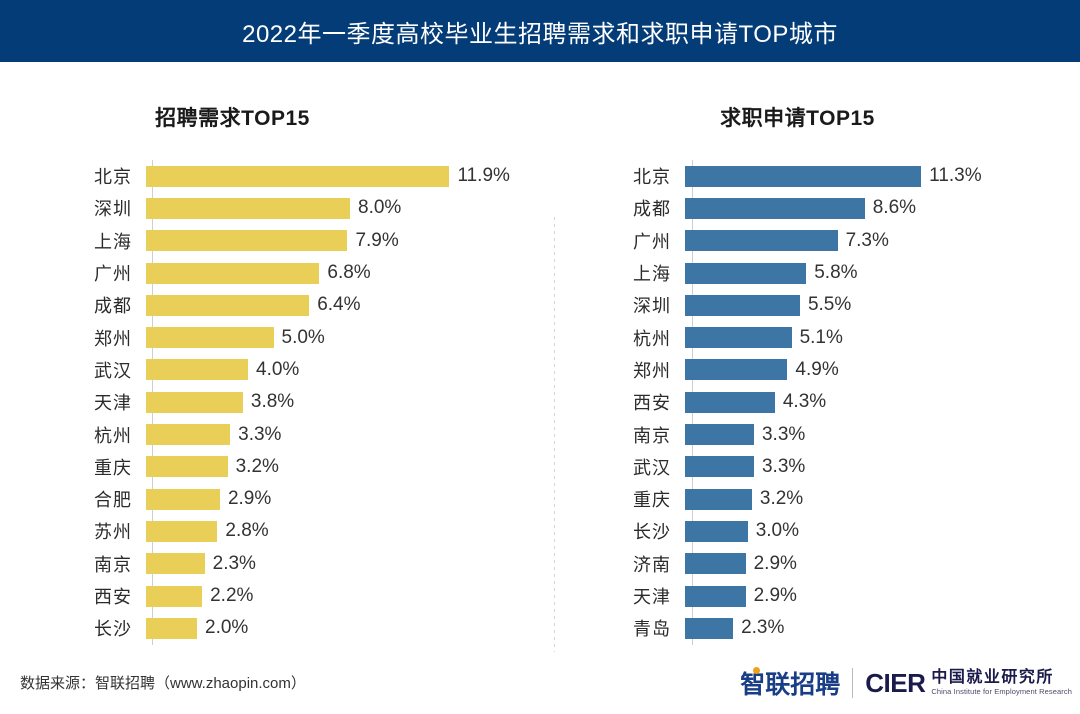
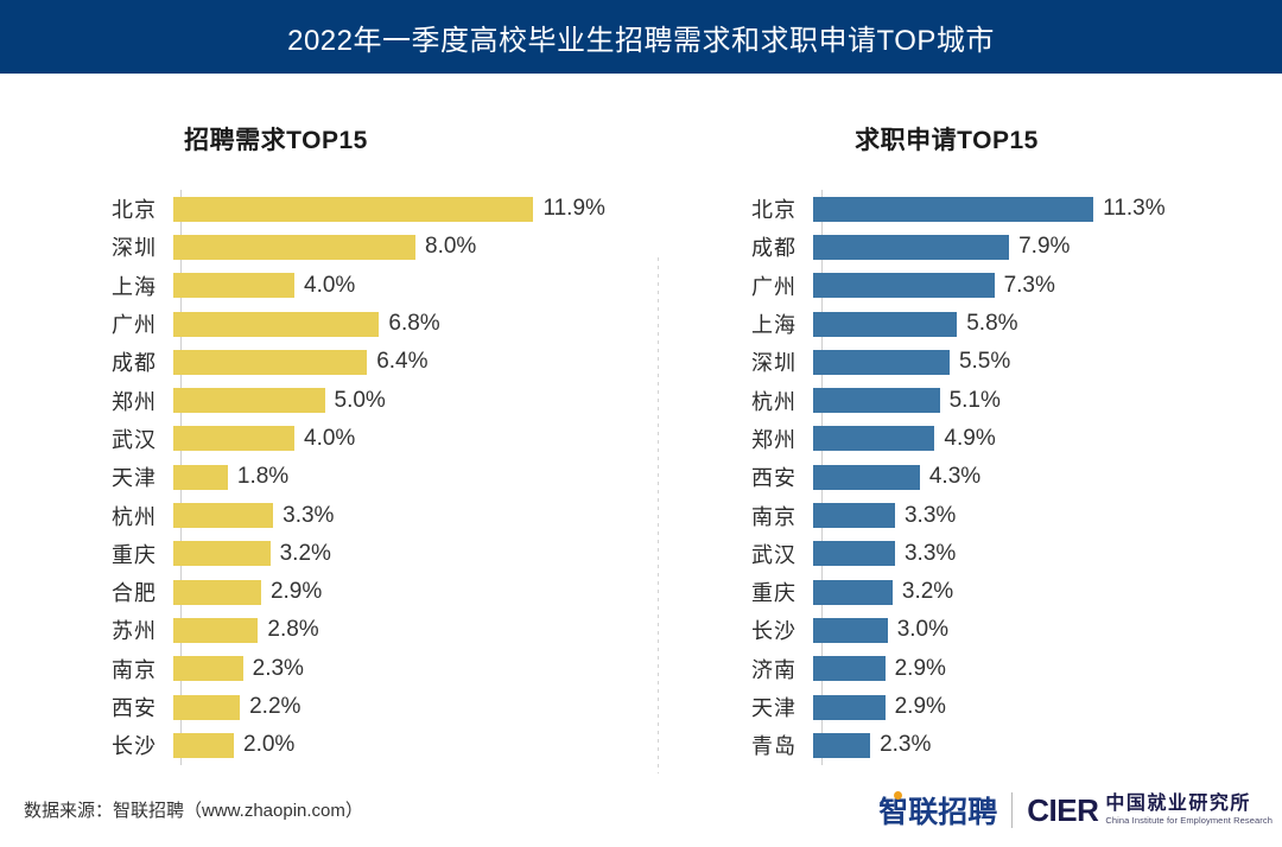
招聘需求TOP15/上海: 7.9% -> 4.0%
招聘需求TOP15/天津: 3.8% -> 1.8%
求职申请TOP15/成都: 8.6% -> 7.9%
